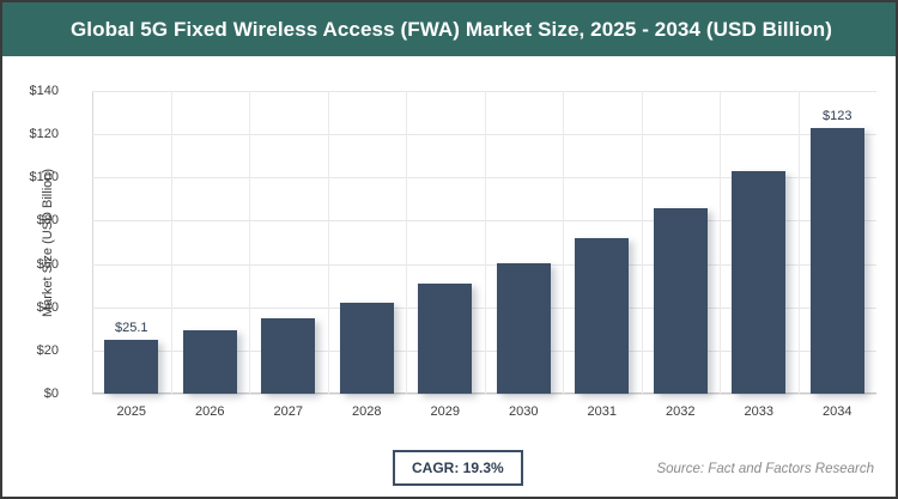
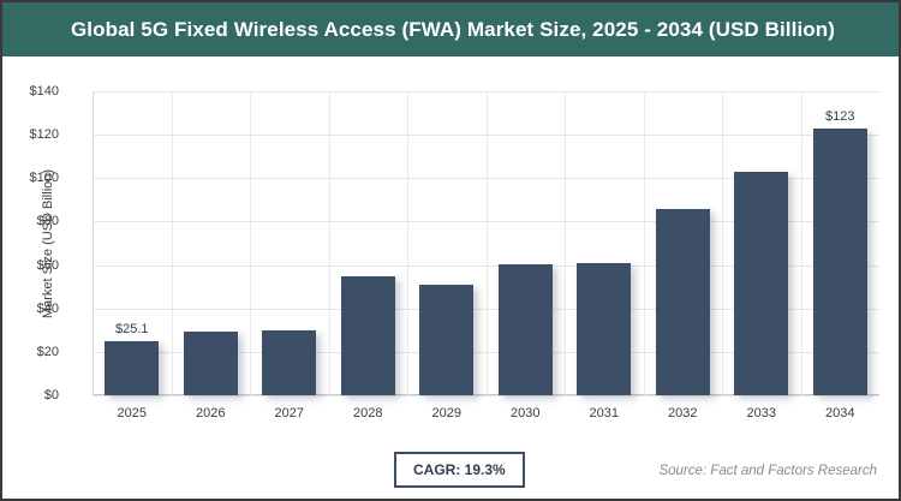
2027: $35 -> $30
2028: $42 -> $55
2031: $72 -> $61
